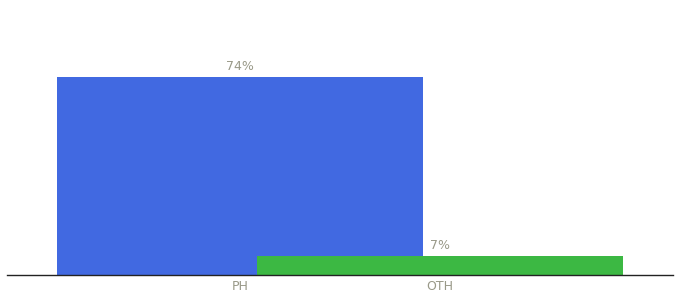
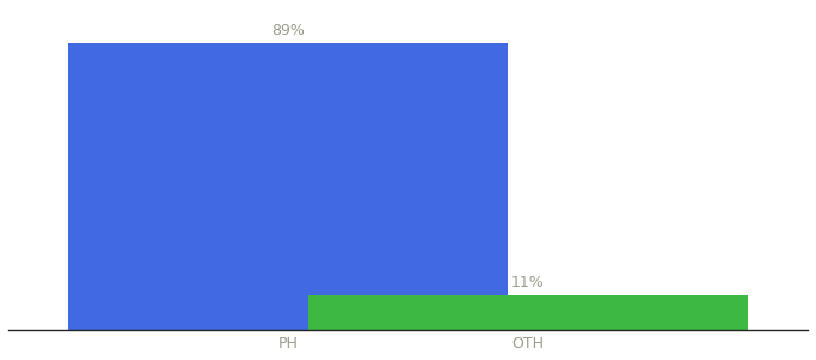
PH: 74% -> 89%
OTH: 7% -> 11%
